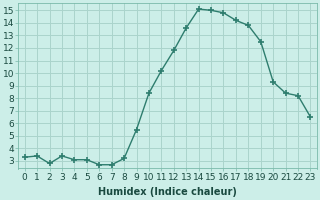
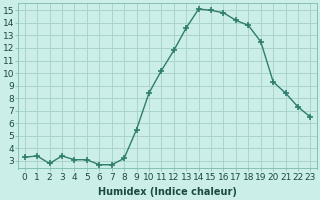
22: 8.2 -> 7.3
